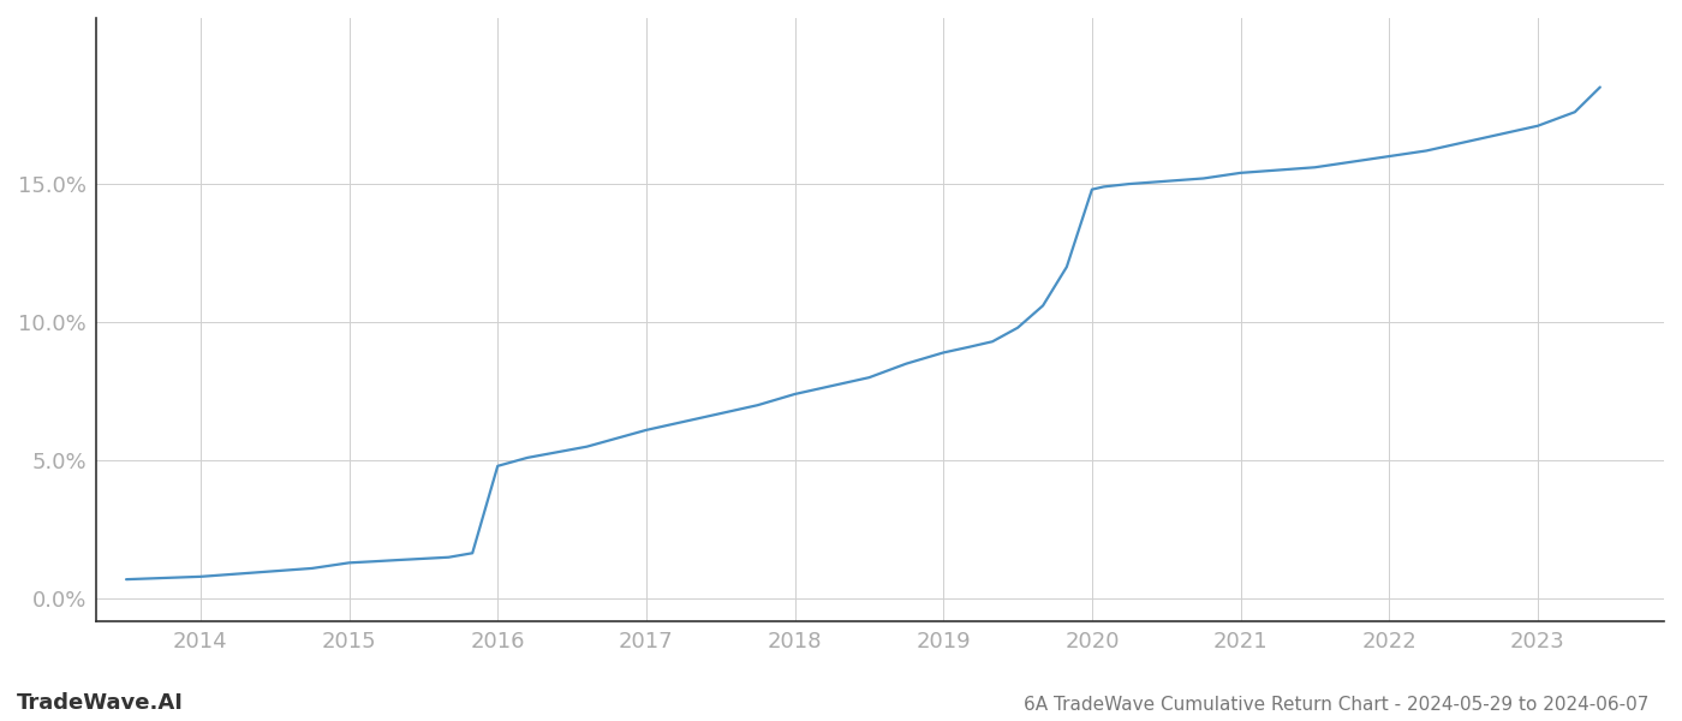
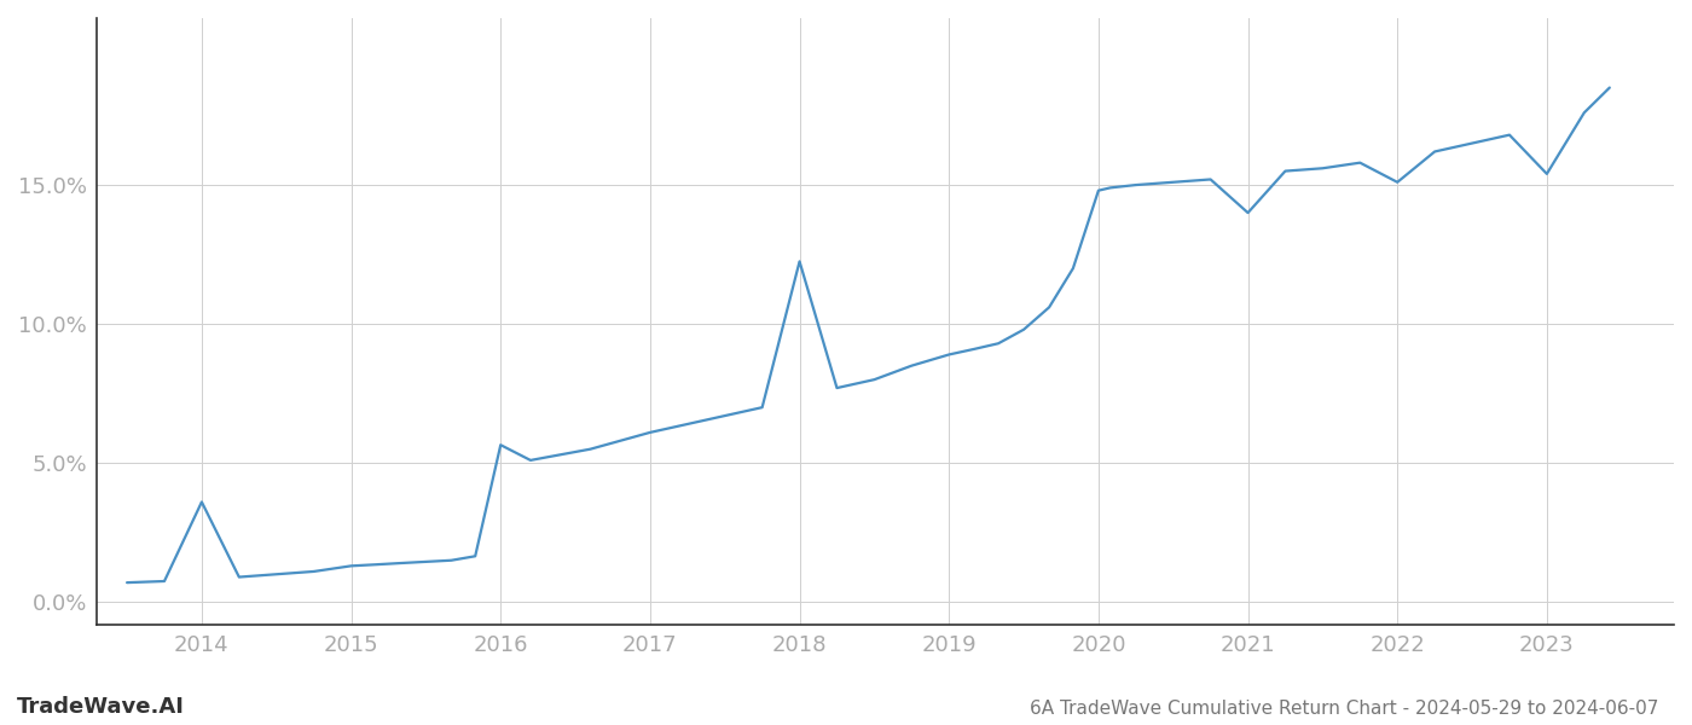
2014: 0.80% -> 3.60%
2016: 4.80% -> 5.65%
2018: 7.40% -> 12.25%
2021: 15.40% -> 14.00%
2022: 16.00% -> 15.10%
2023: 17.10% -> 15.40%
